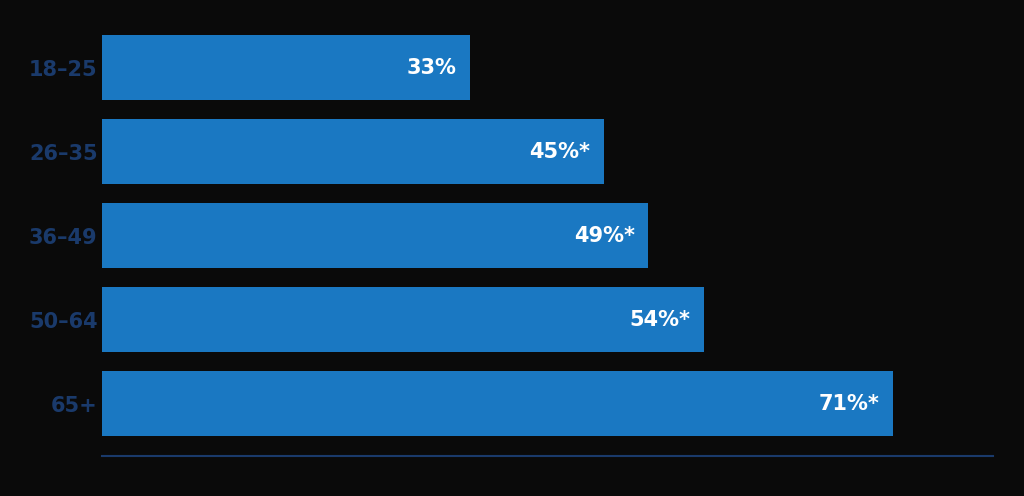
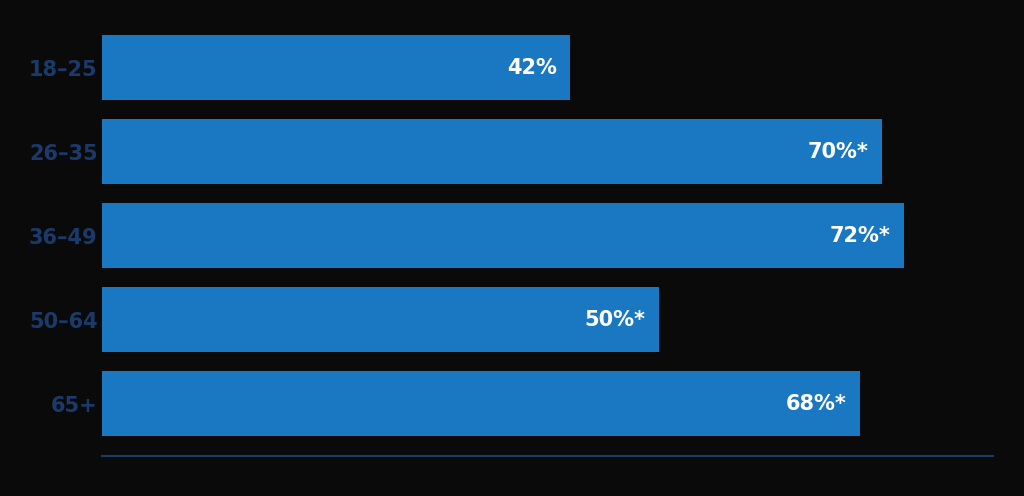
18–25: 33% -> 42%
26–35: 45%* -> 70%*
36–49: 49%* -> 72%*
50–64: 54%* -> 50%*
65+: 71%* -> 68%*
